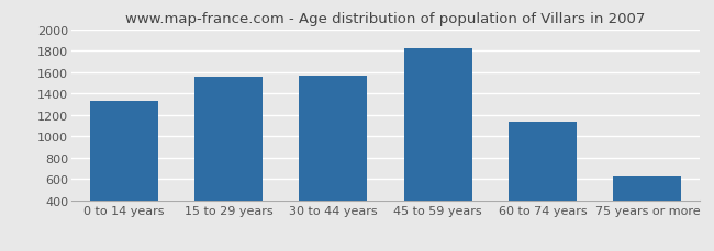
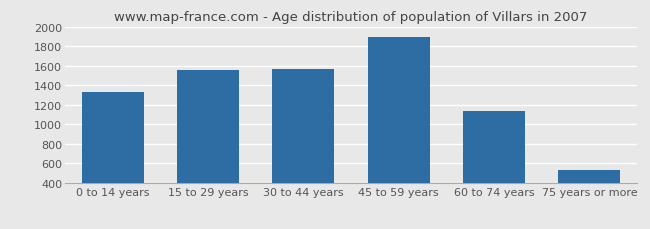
45 to 59 years: 1820 -> 1890
75 years or more: 620 -> 540
